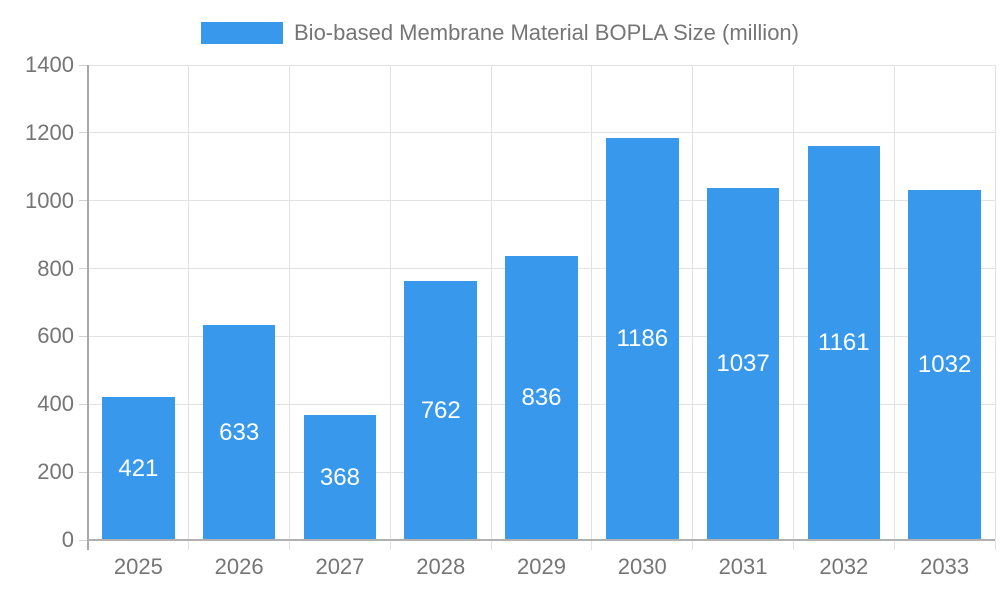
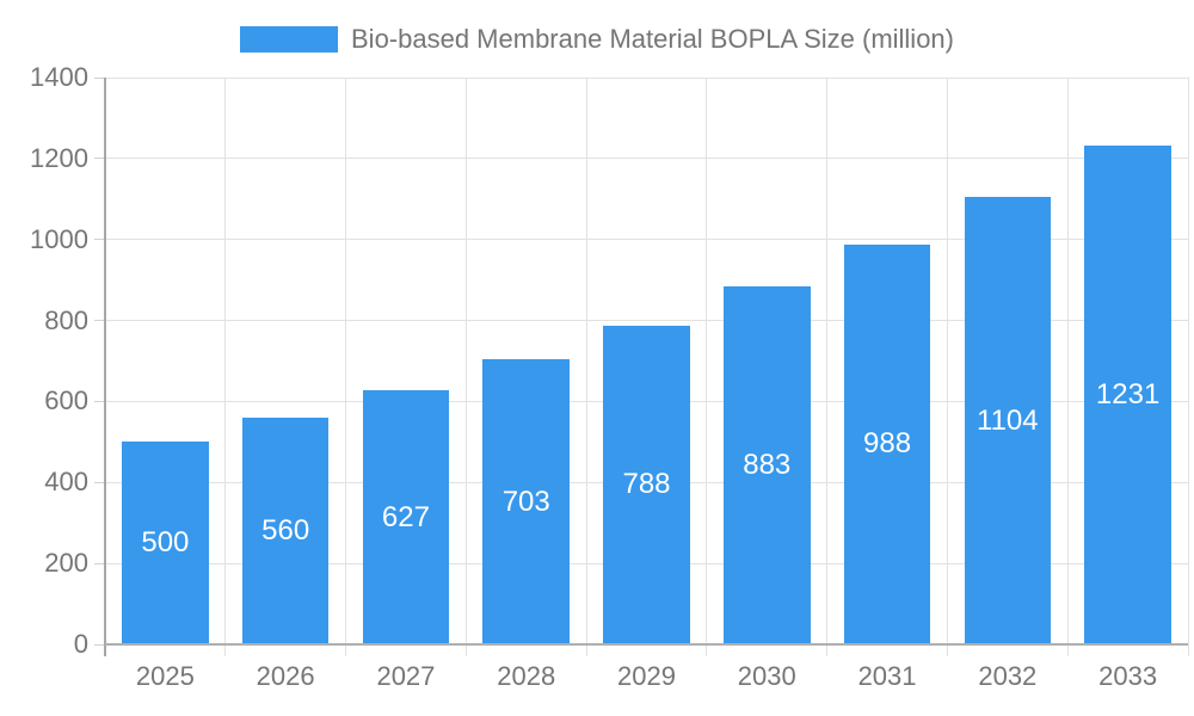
2025: 421 -> 500
2026: 633 -> 560
2027: 368 -> 627
2028: 762 -> 703
2029: 836 -> 788
2030: 1186 -> 883
2031: 1037 -> 988
2032: 1161 -> 1104
2033: 1032 -> 1231
